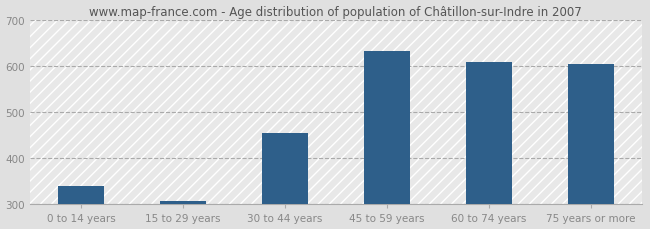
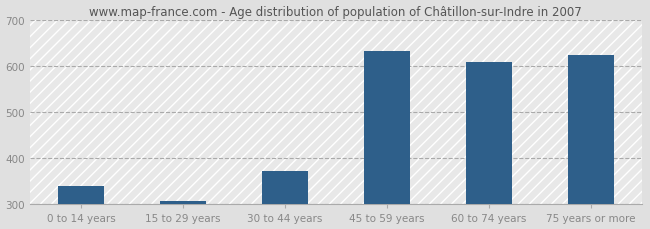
30 to 44 years: 455 -> 373
75 years or more: 605 -> 624
